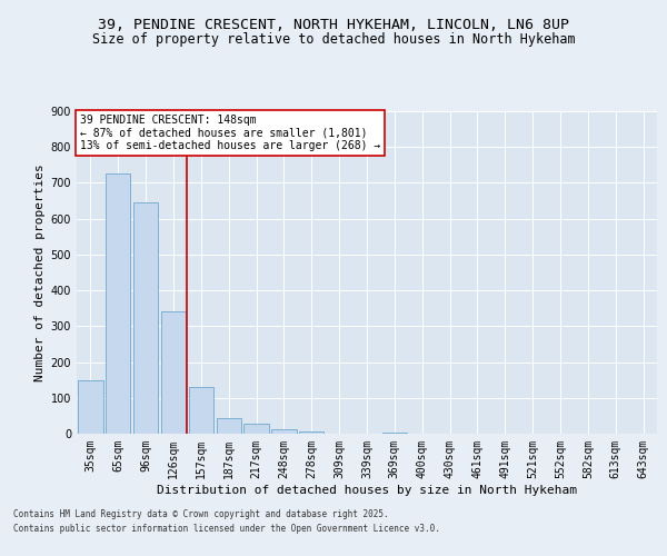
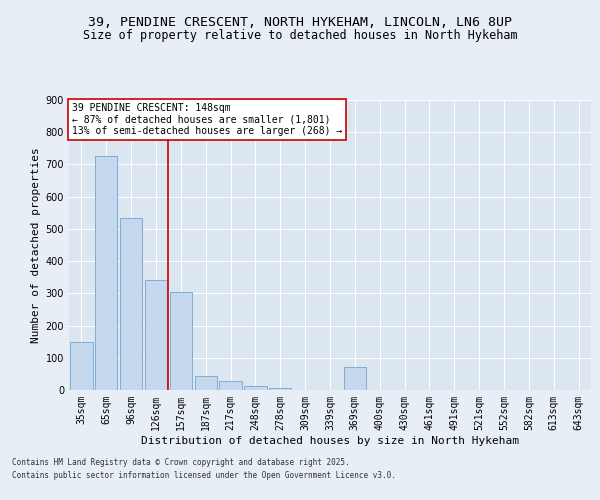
96sqm: 645 -> 535
157sqm: 130 -> 305
369sqm: 3 -> 70
